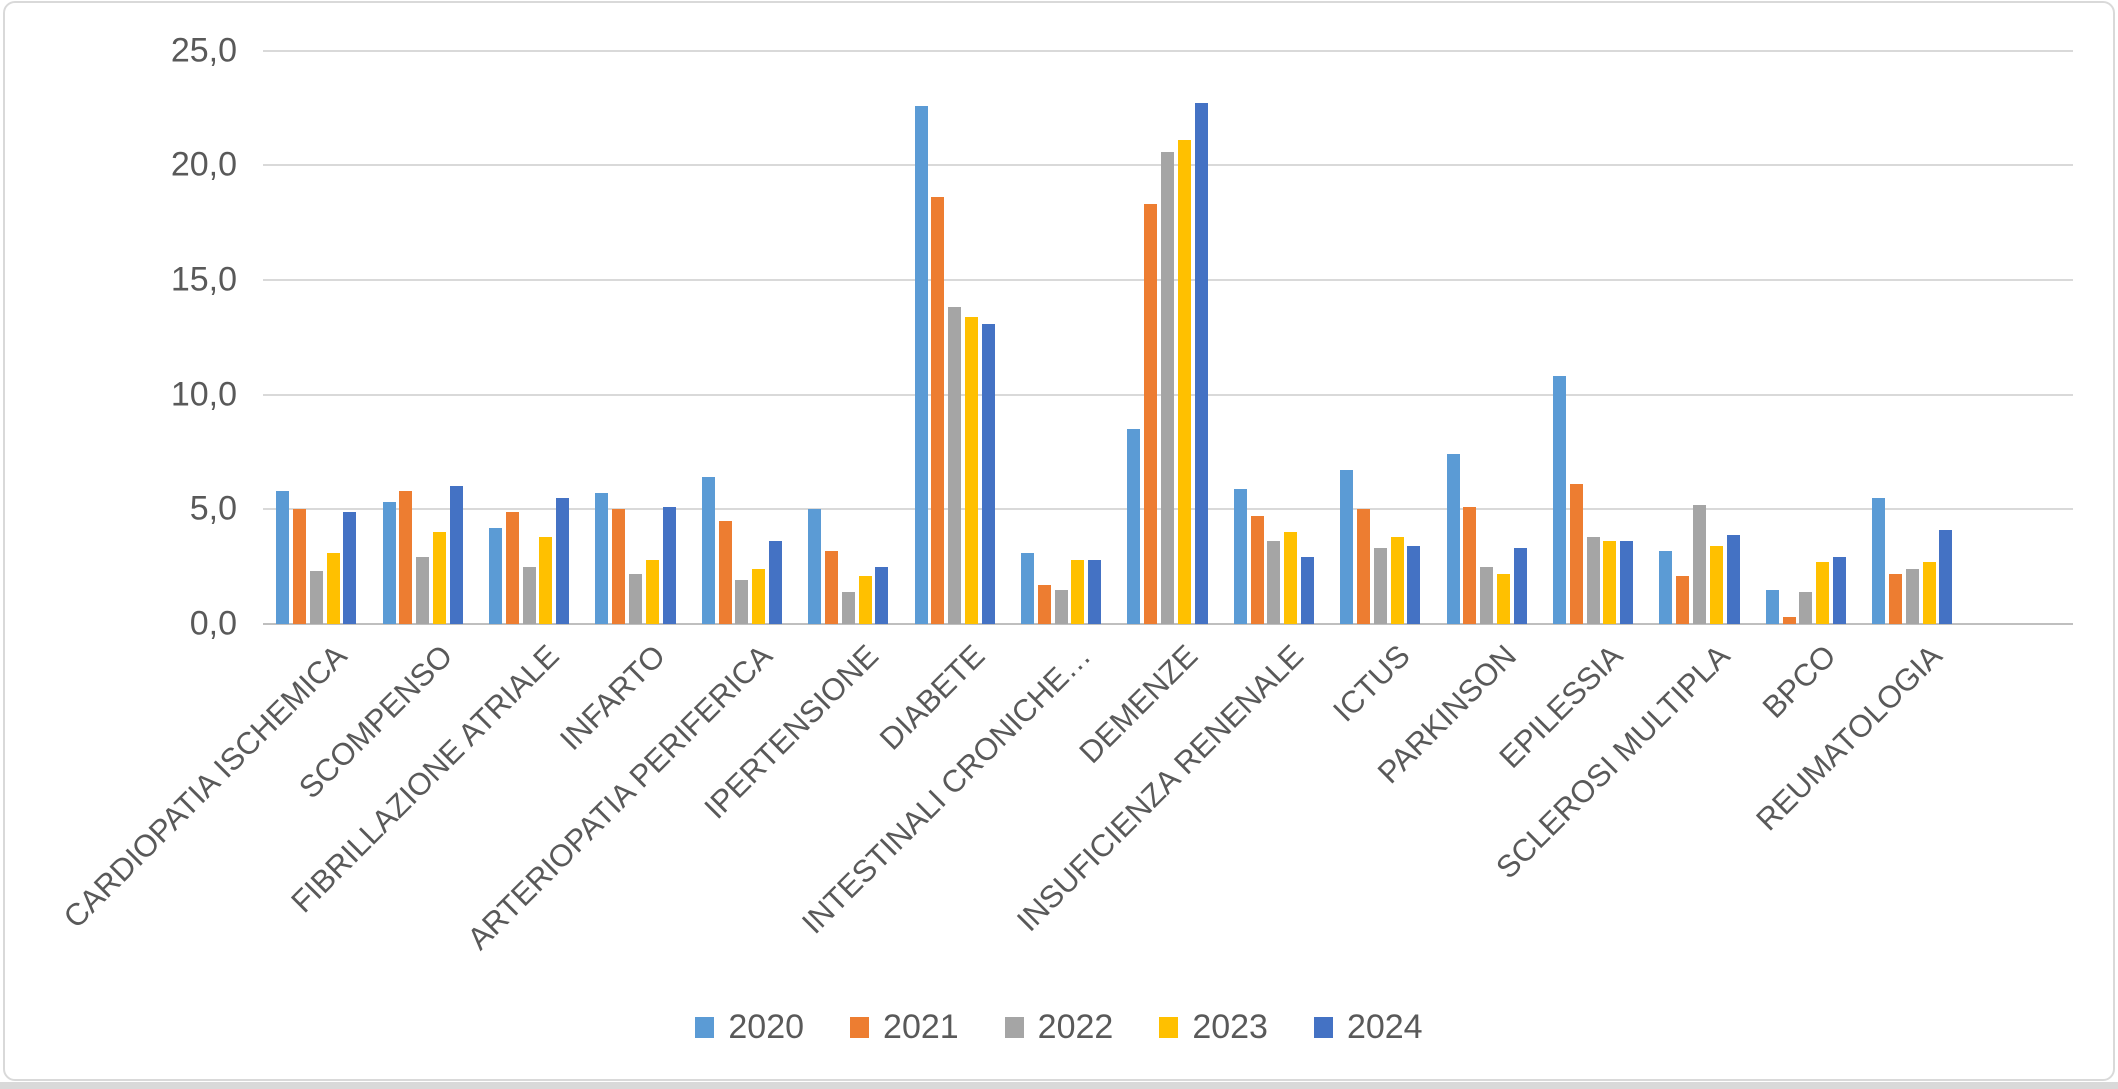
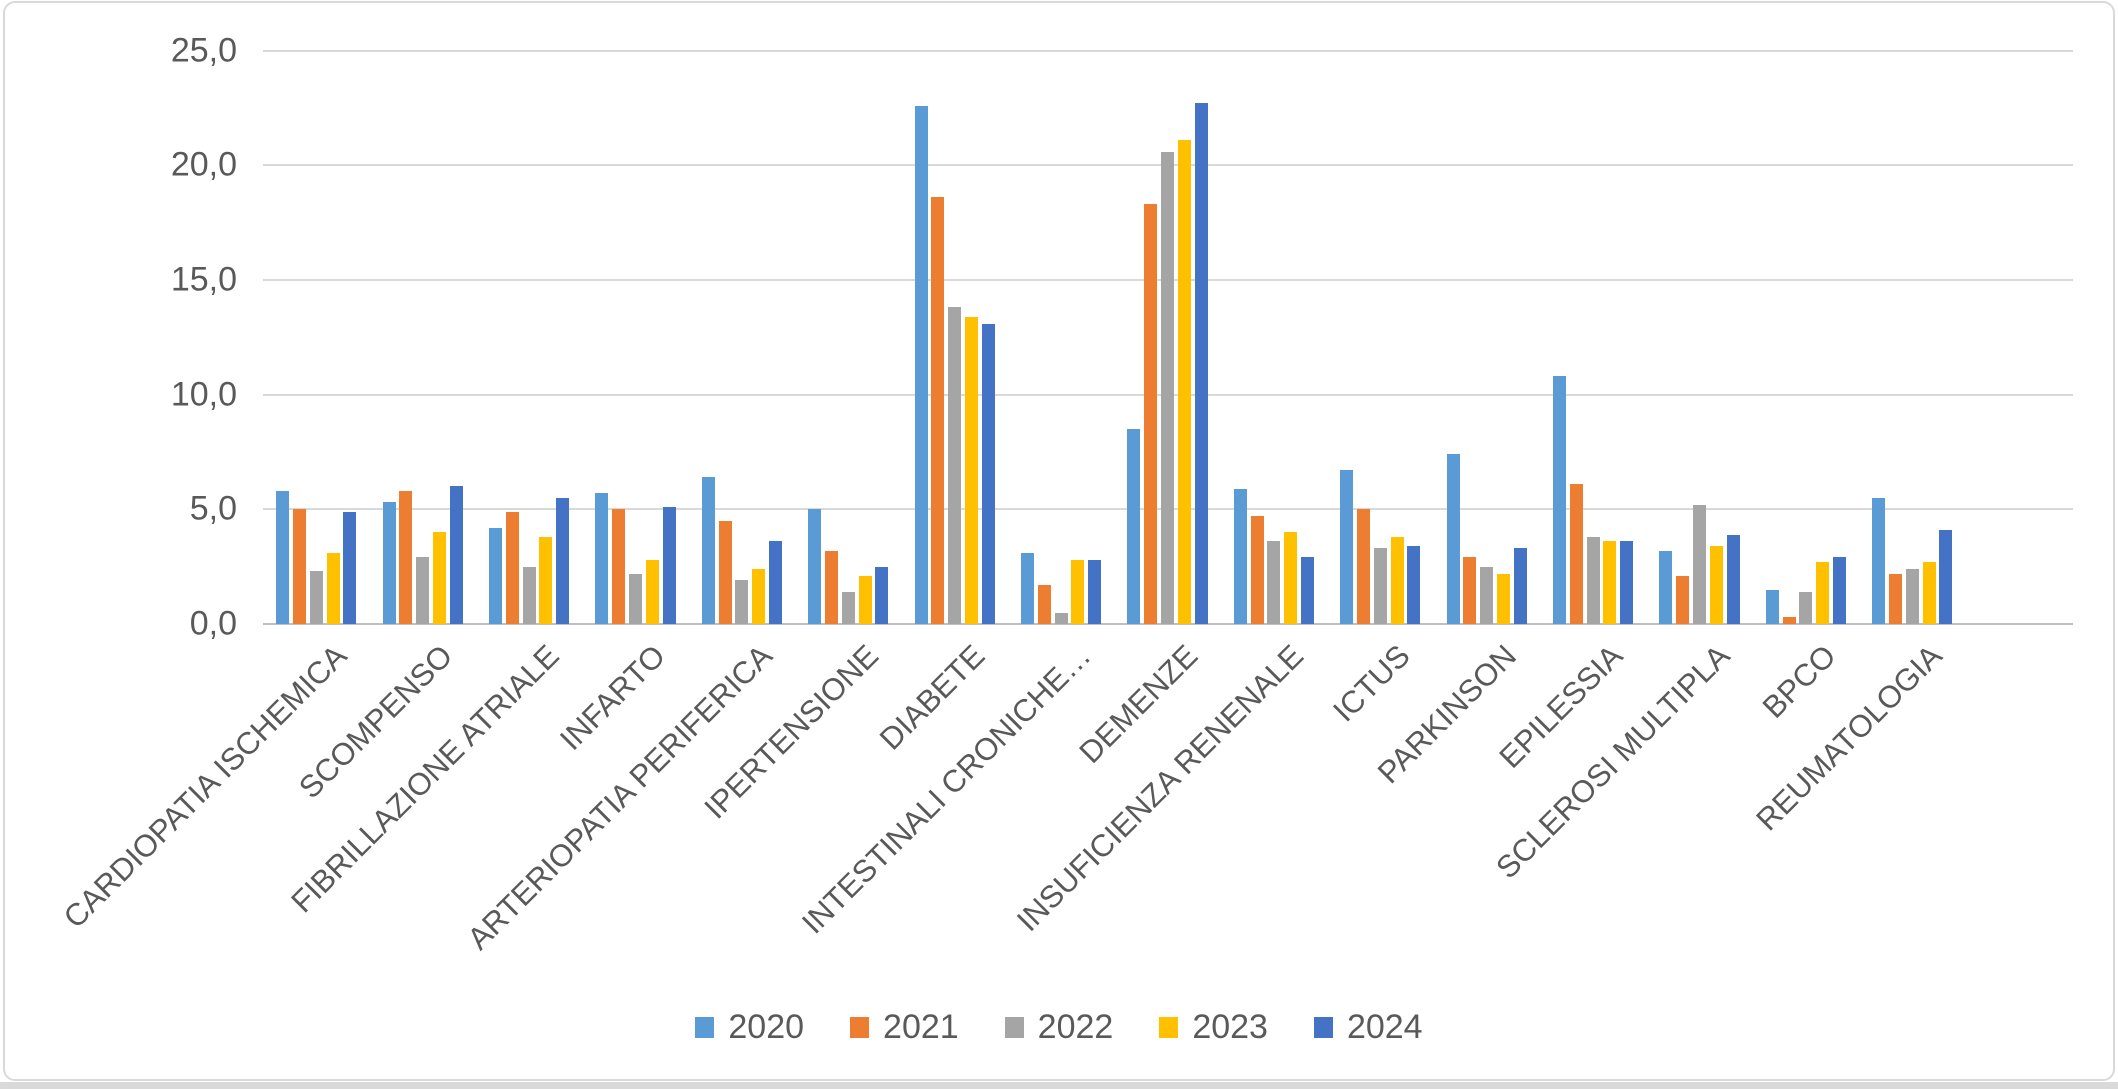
2022/INTESTINALI CRONICHE…: 1,5 -> 0,5
2021/PARKINSON: 5,1 -> 2,9
